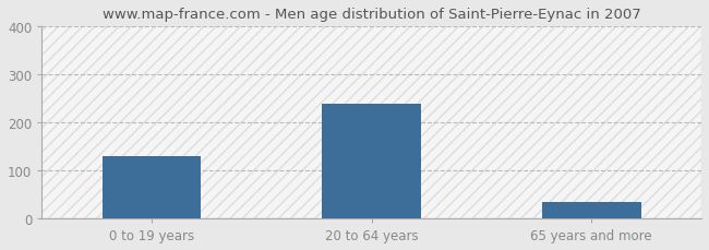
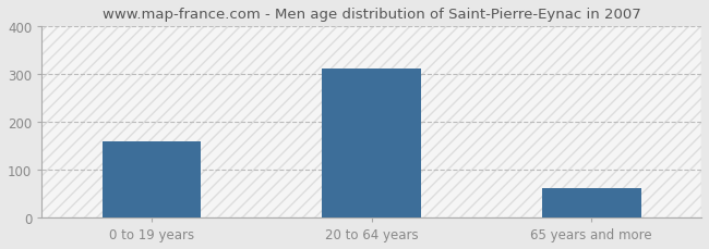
0 to 19 years: 130 -> 160
20 to 64 years: 240 -> 311
65 years and more: 35 -> 62
